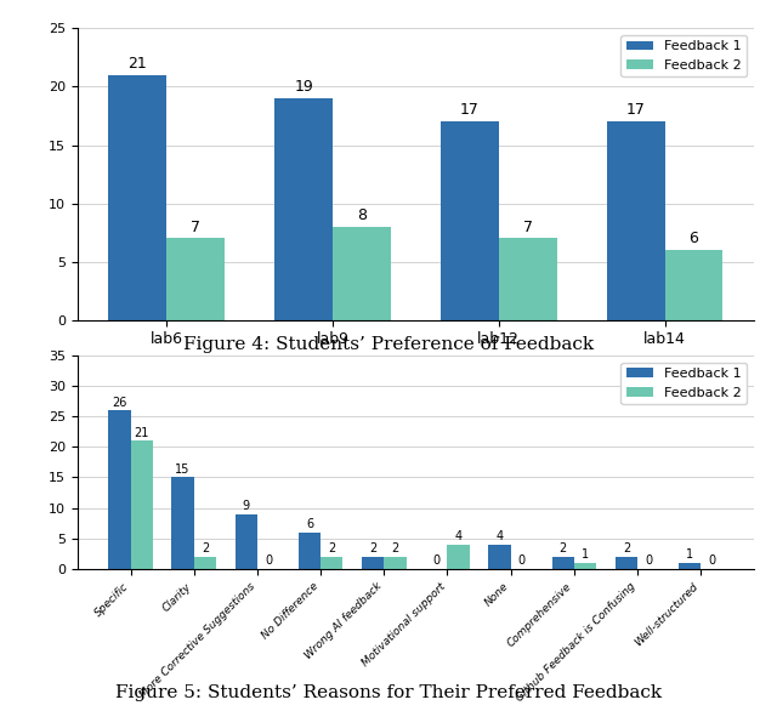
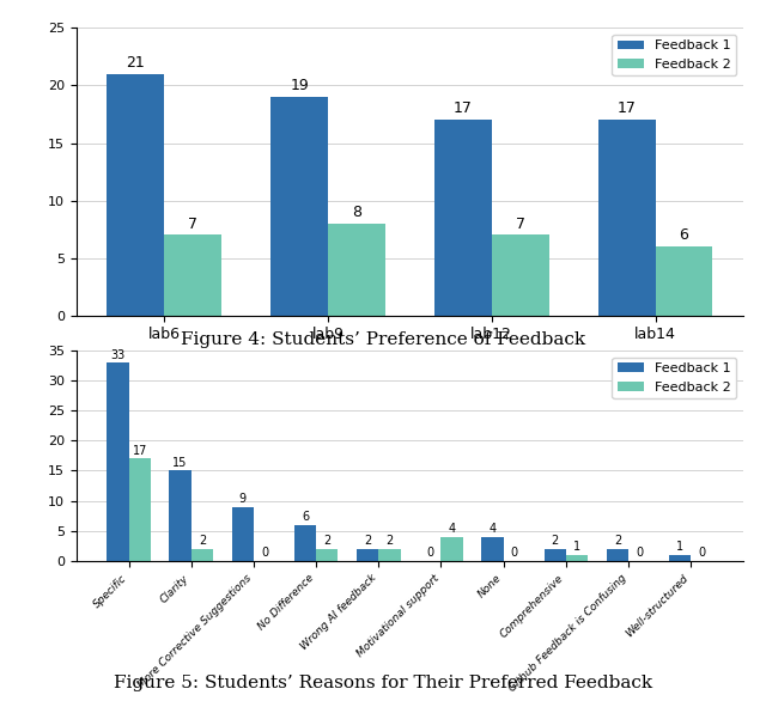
Feedback 1/Specific: 26 -> 33
Feedback 2/Specific: 21 -> 17
